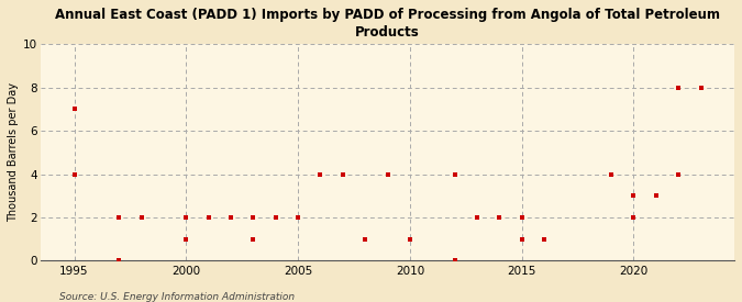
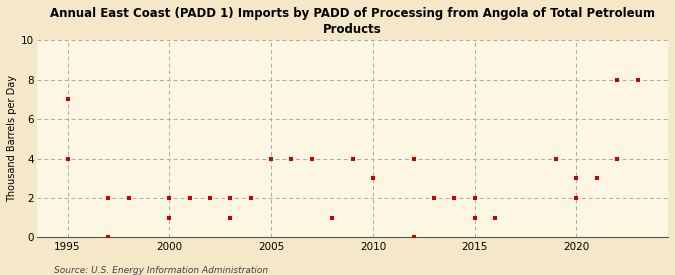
2005: 2 -> 4
2010: 1 -> 3
